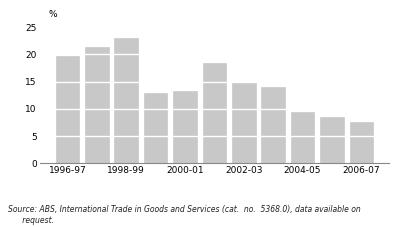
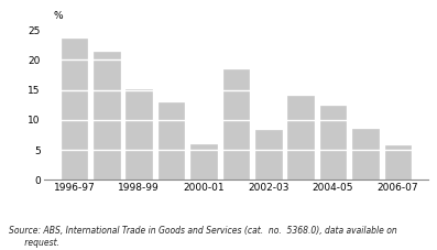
1996-97: 19.7 -> 23.6
1998-99: 23.1 -> 15.2
2000-01: 13.3 -> 6.0
2002-03: 15.0 -> 8.4
2004-05: 9.5 -> 12.4
2006-07: 7.6 -> 5.8
